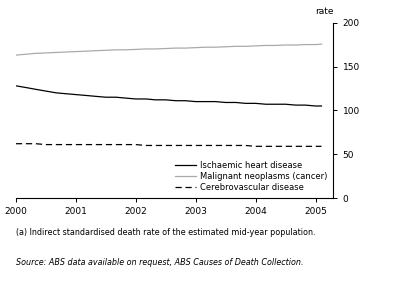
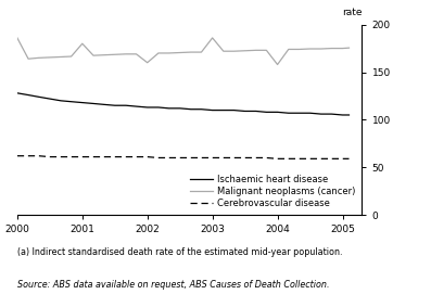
Malignant neoplasms (cancer)/2000: 163 -> 186
Malignant neoplasms (cancer)/2001: 167 -> 180
Malignant neoplasms (cancer)/2002: 170 -> 160
Malignant neoplasms (cancer)/2003: 172 -> 186
Malignant neoplasms (cancer)/2004: 174 -> 158
